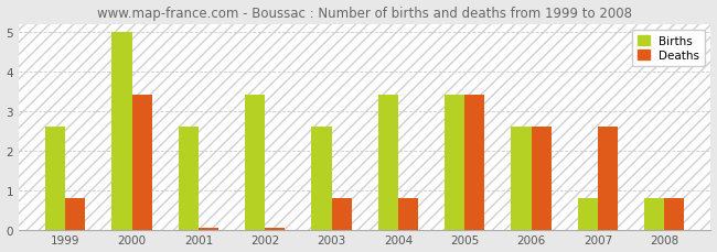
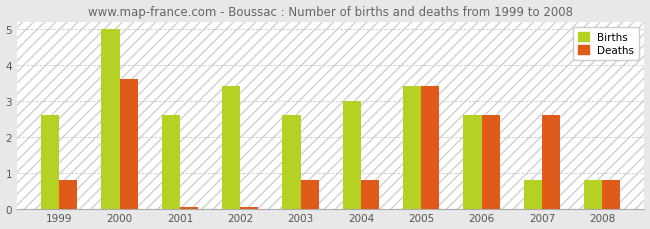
Deaths/2000: 3.40 -> 3.60
Births/2004: 3.4 -> 3.0
